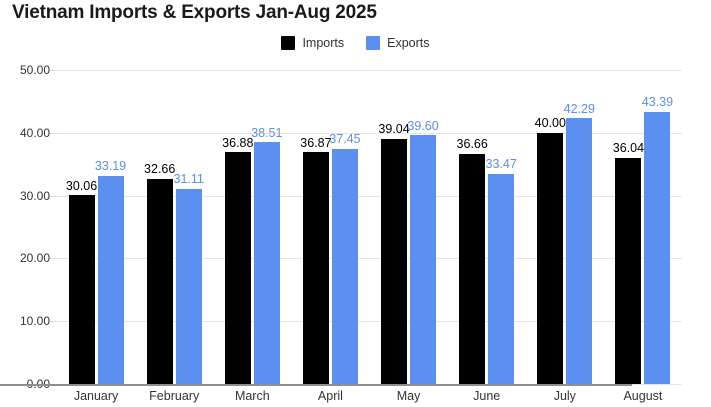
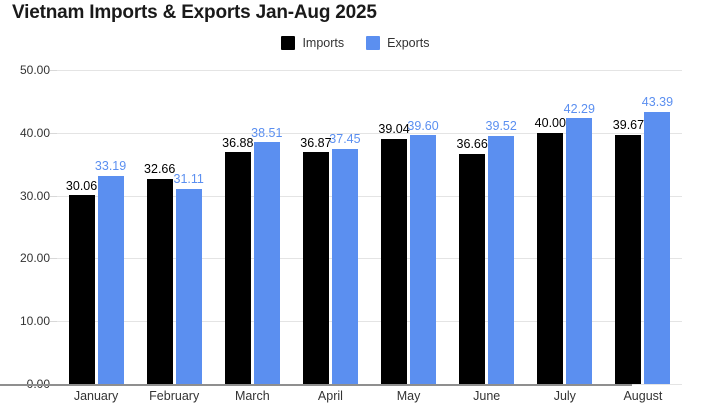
Exports/June: 33.47 -> 39.52
Imports/August: 36.04 -> 39.67
